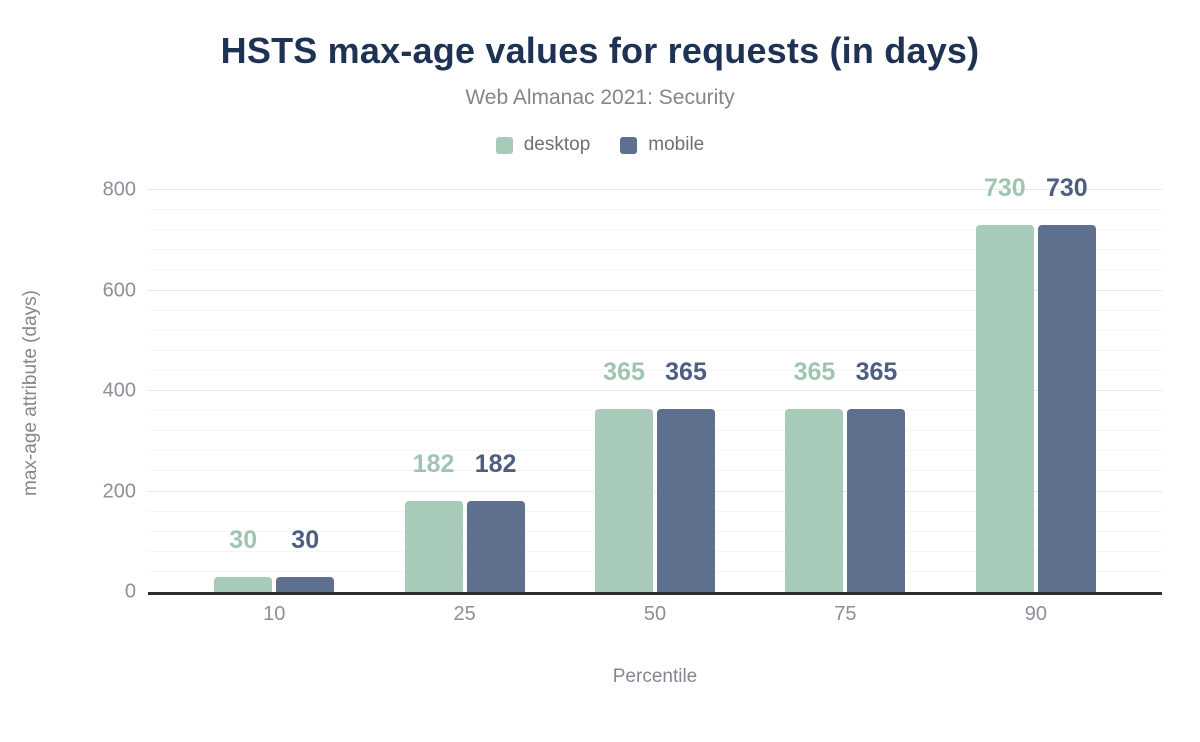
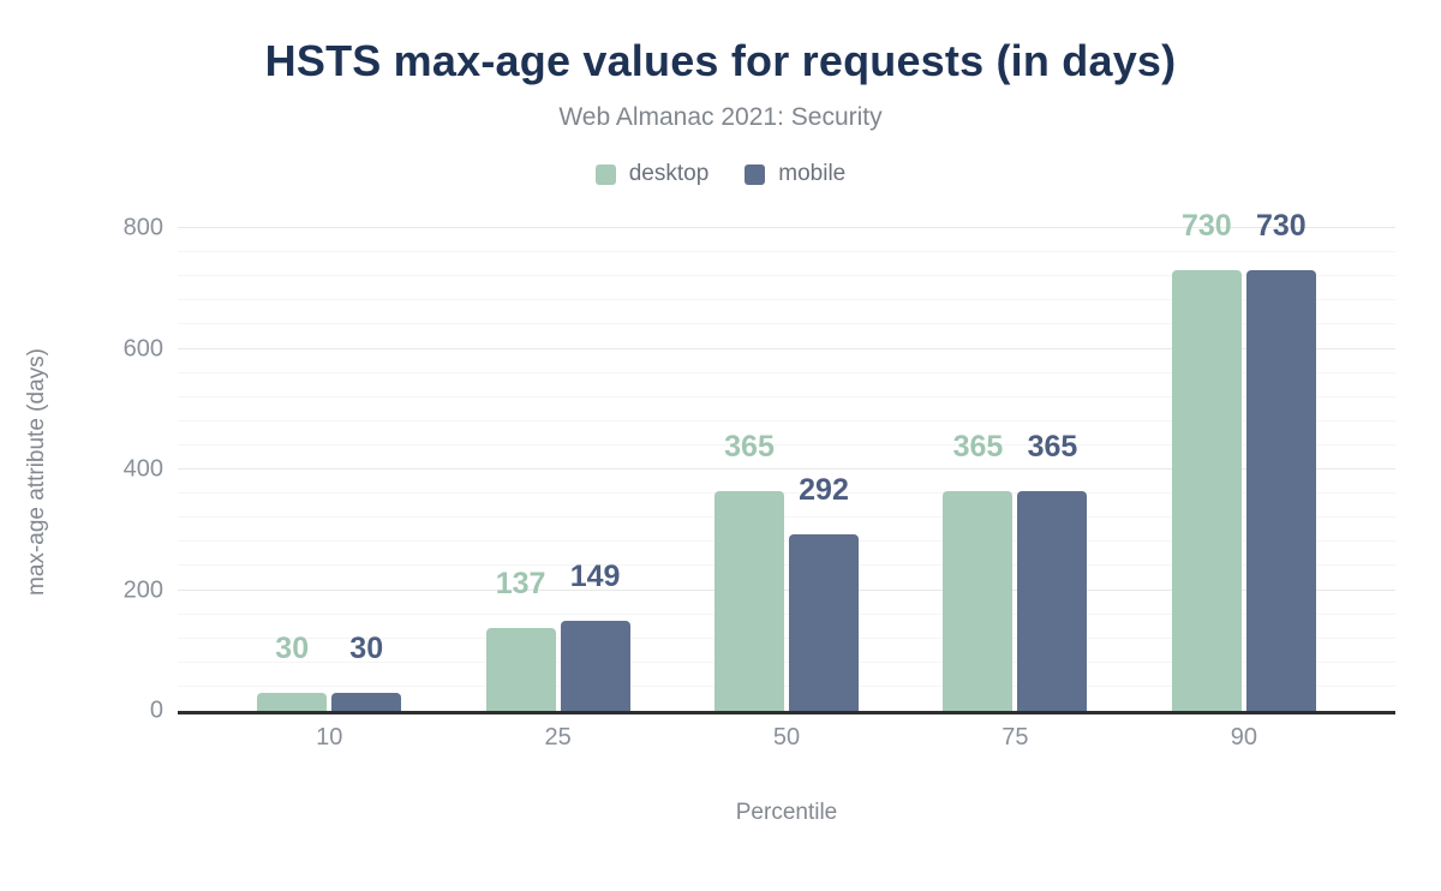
desktop/25: 182 -> 137
mobile/25: 182 -> 149
mobile/50: 365 -> 292
